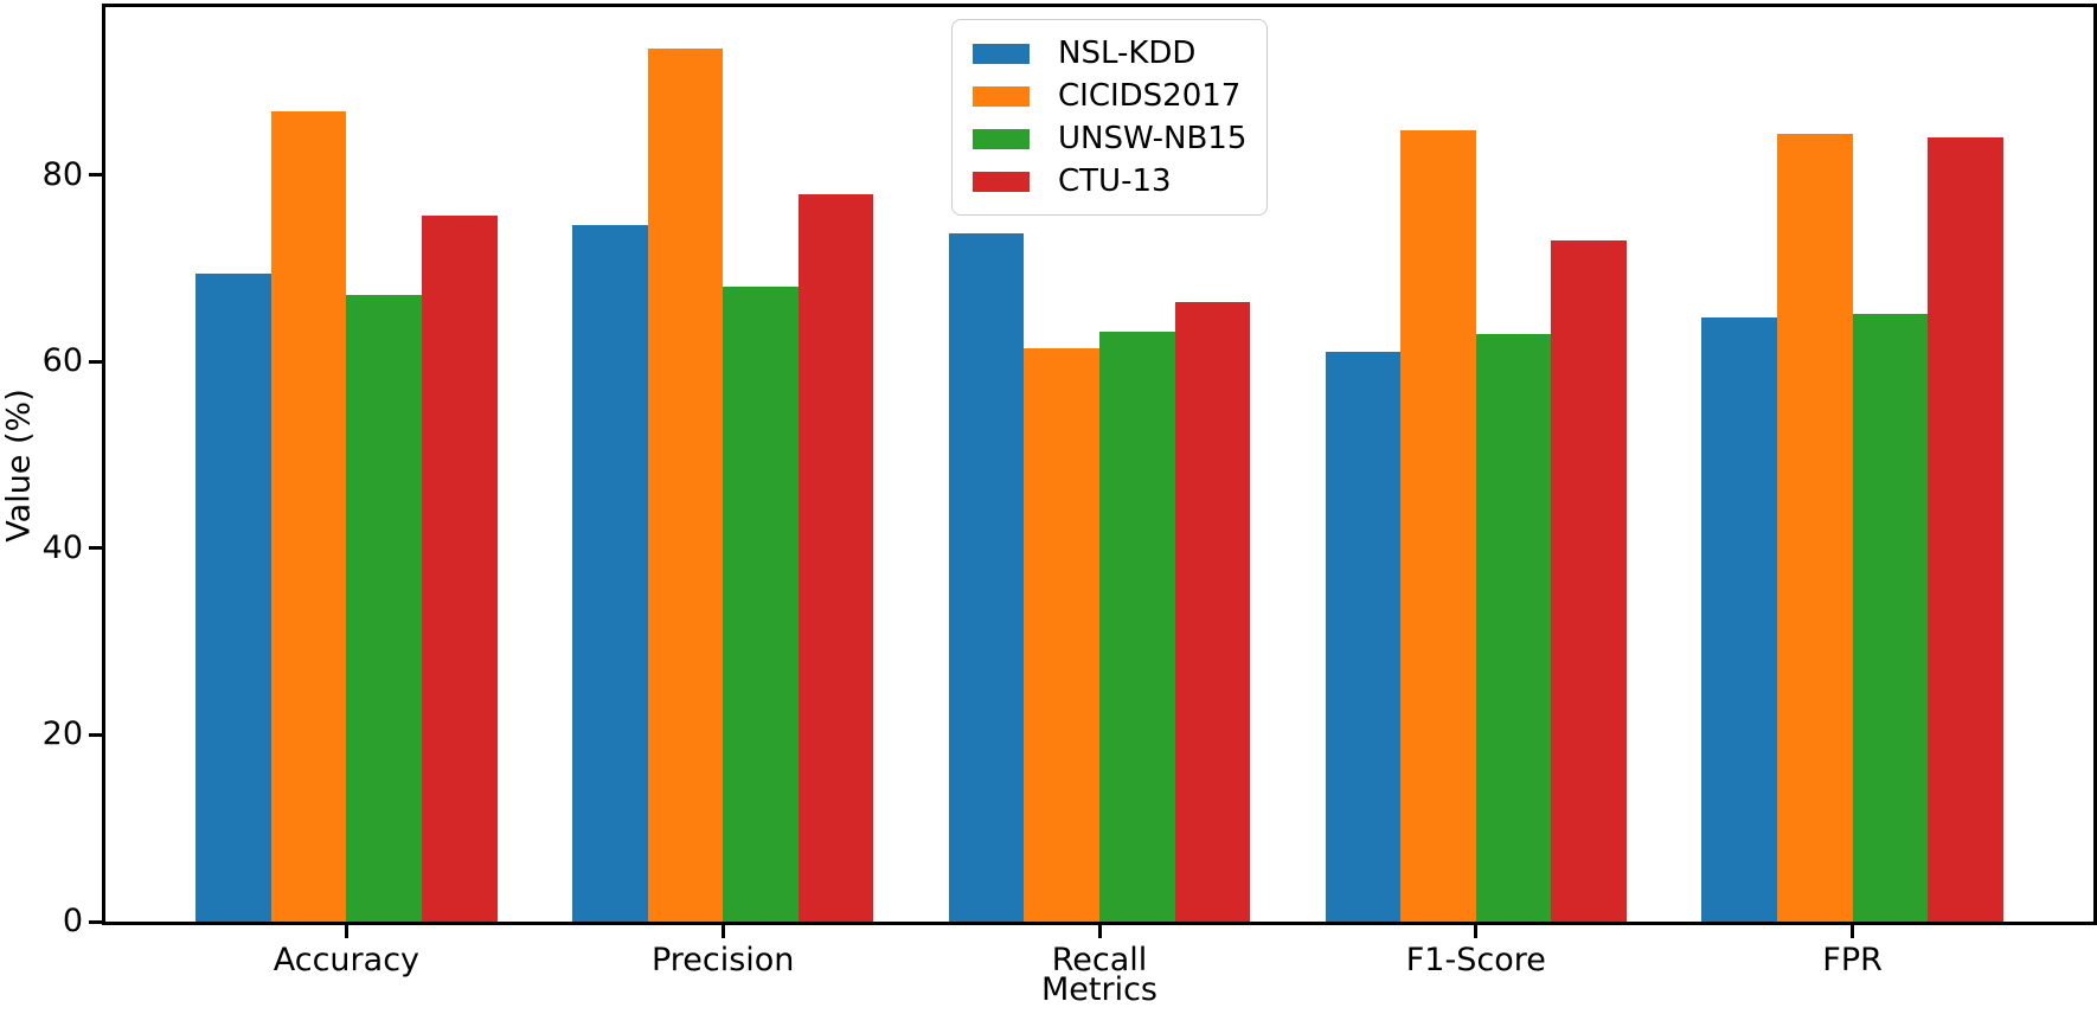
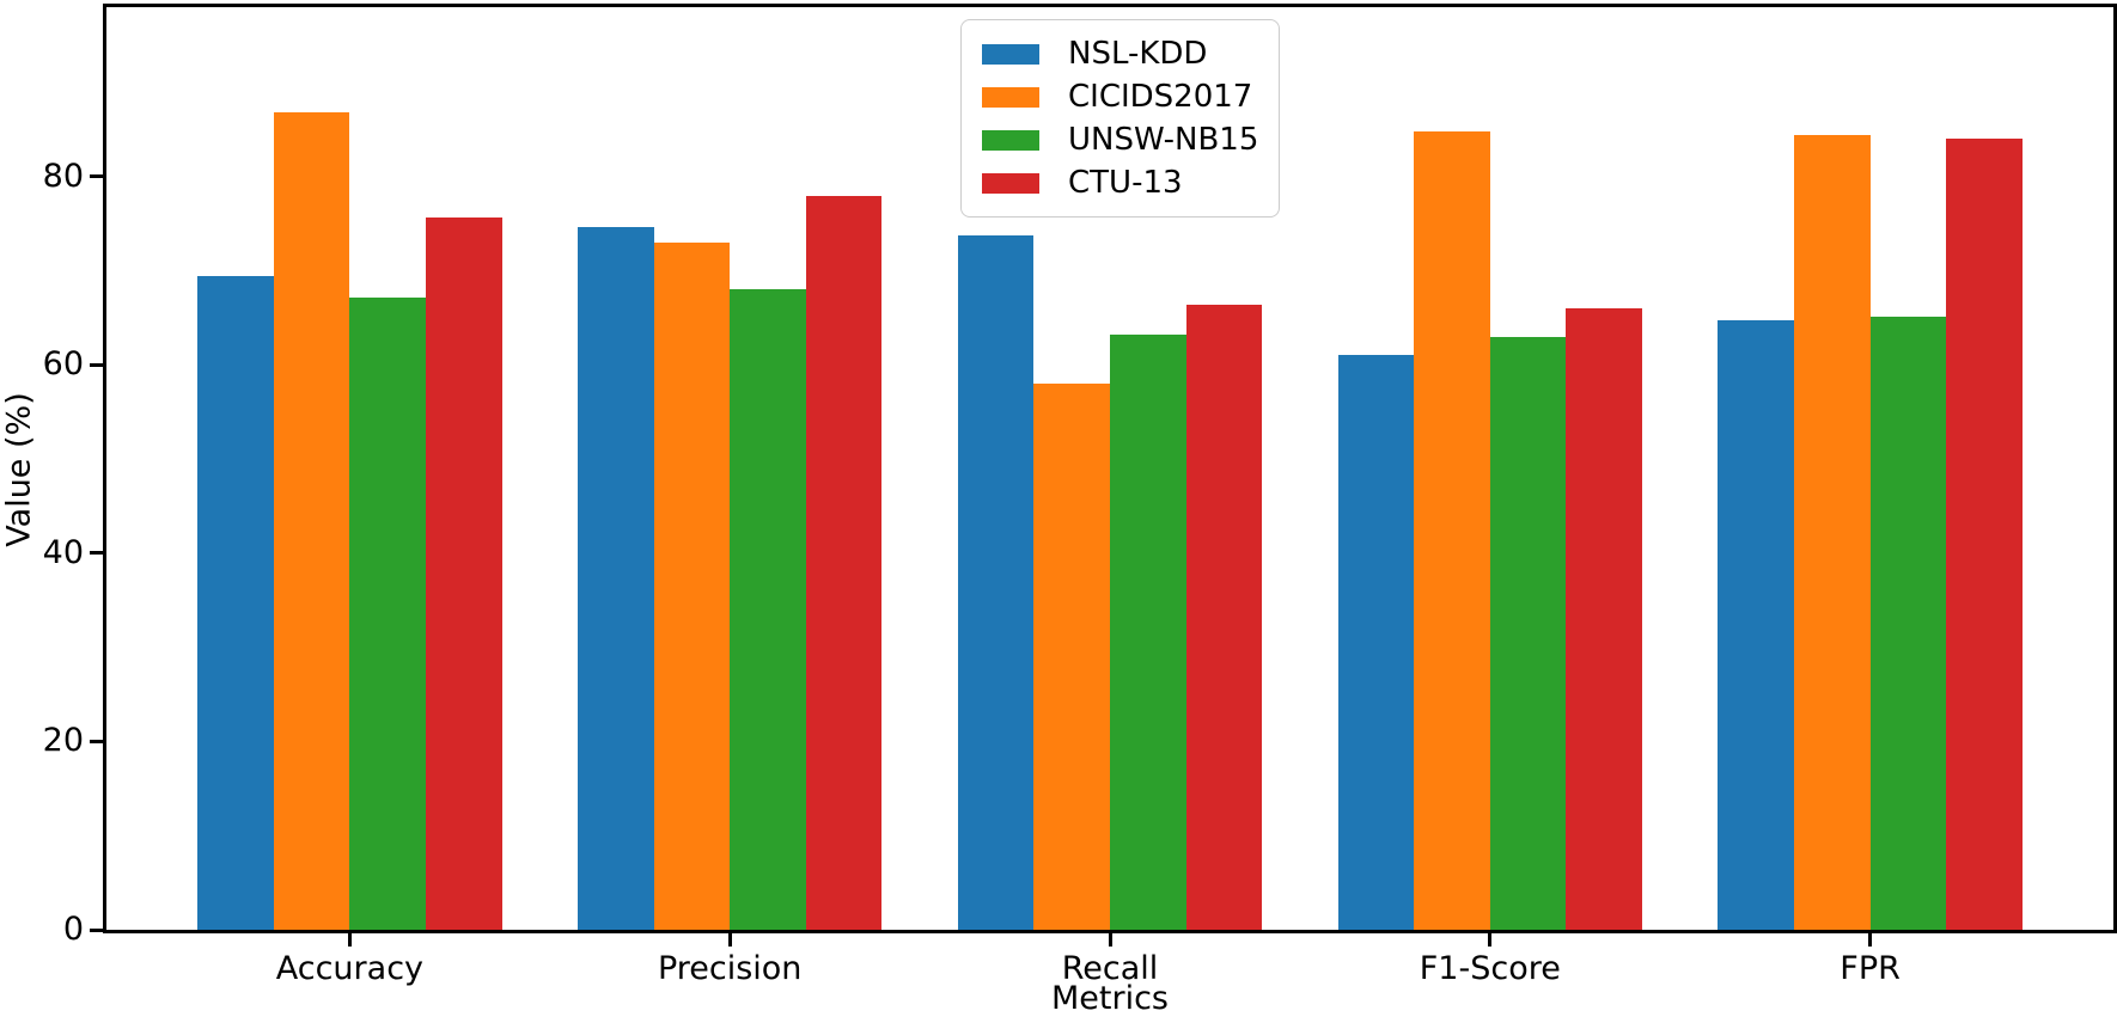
CICIDS2017/Precision: 94 -> 73
CICIDS2017/Recall: 61 -> 58
CTU-13/F1-Score: 73 -> 66
